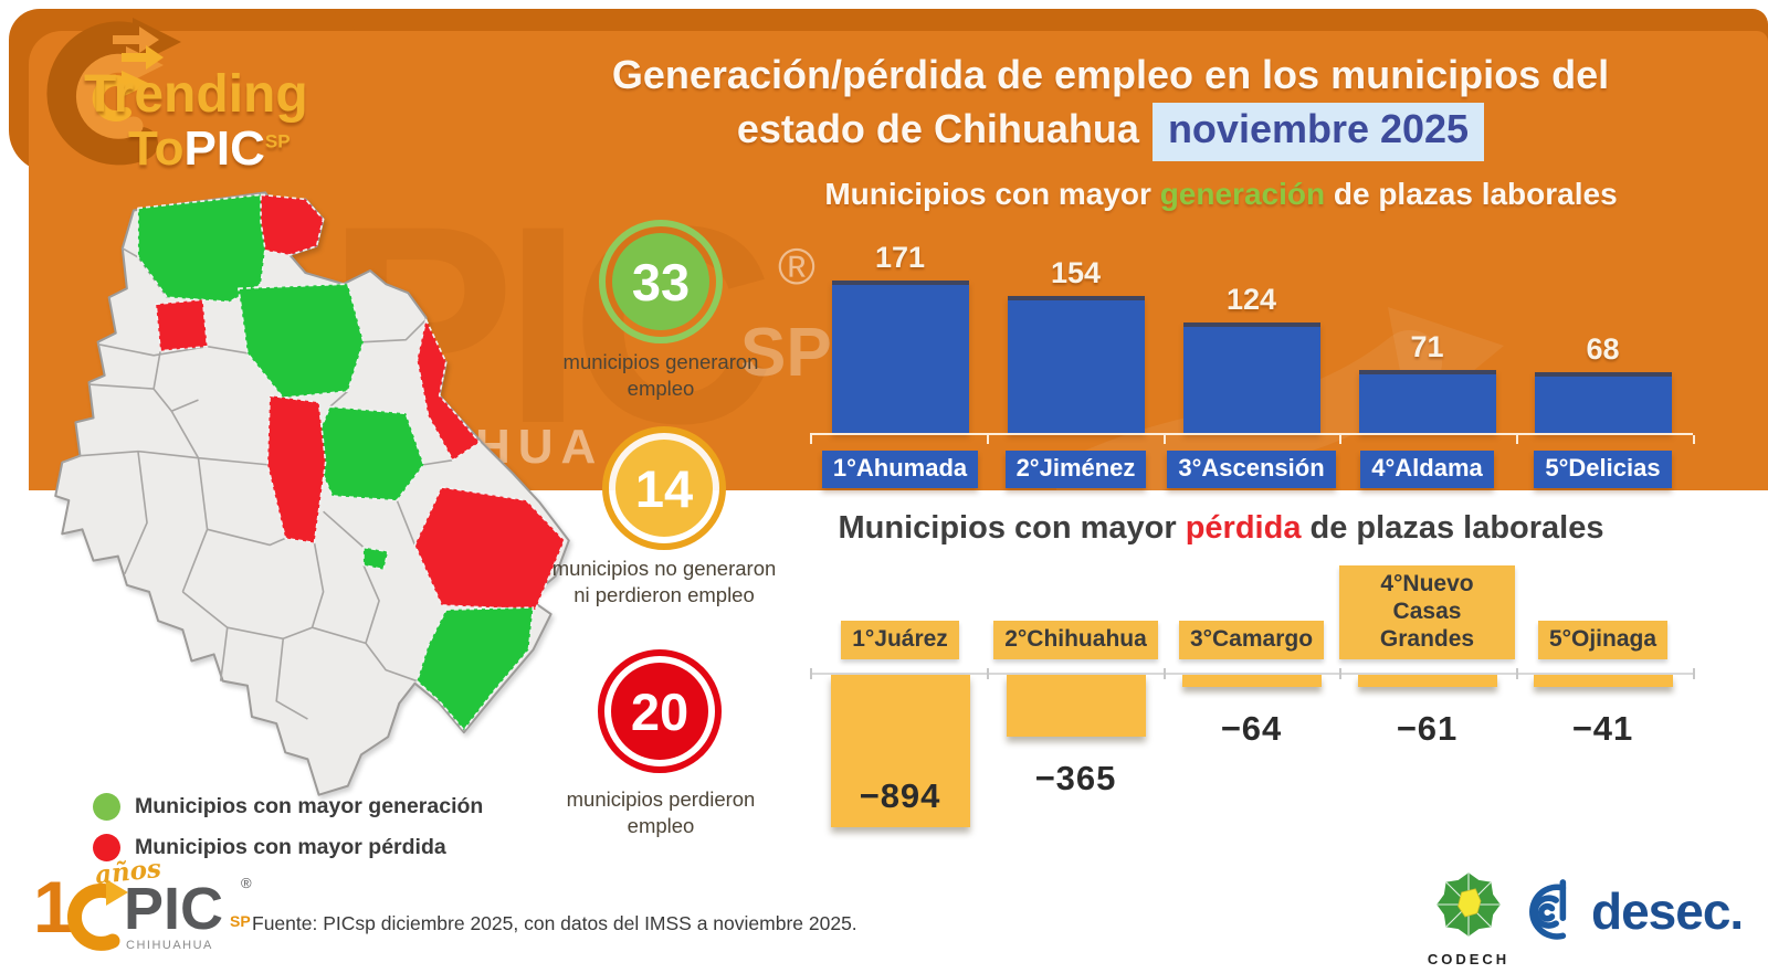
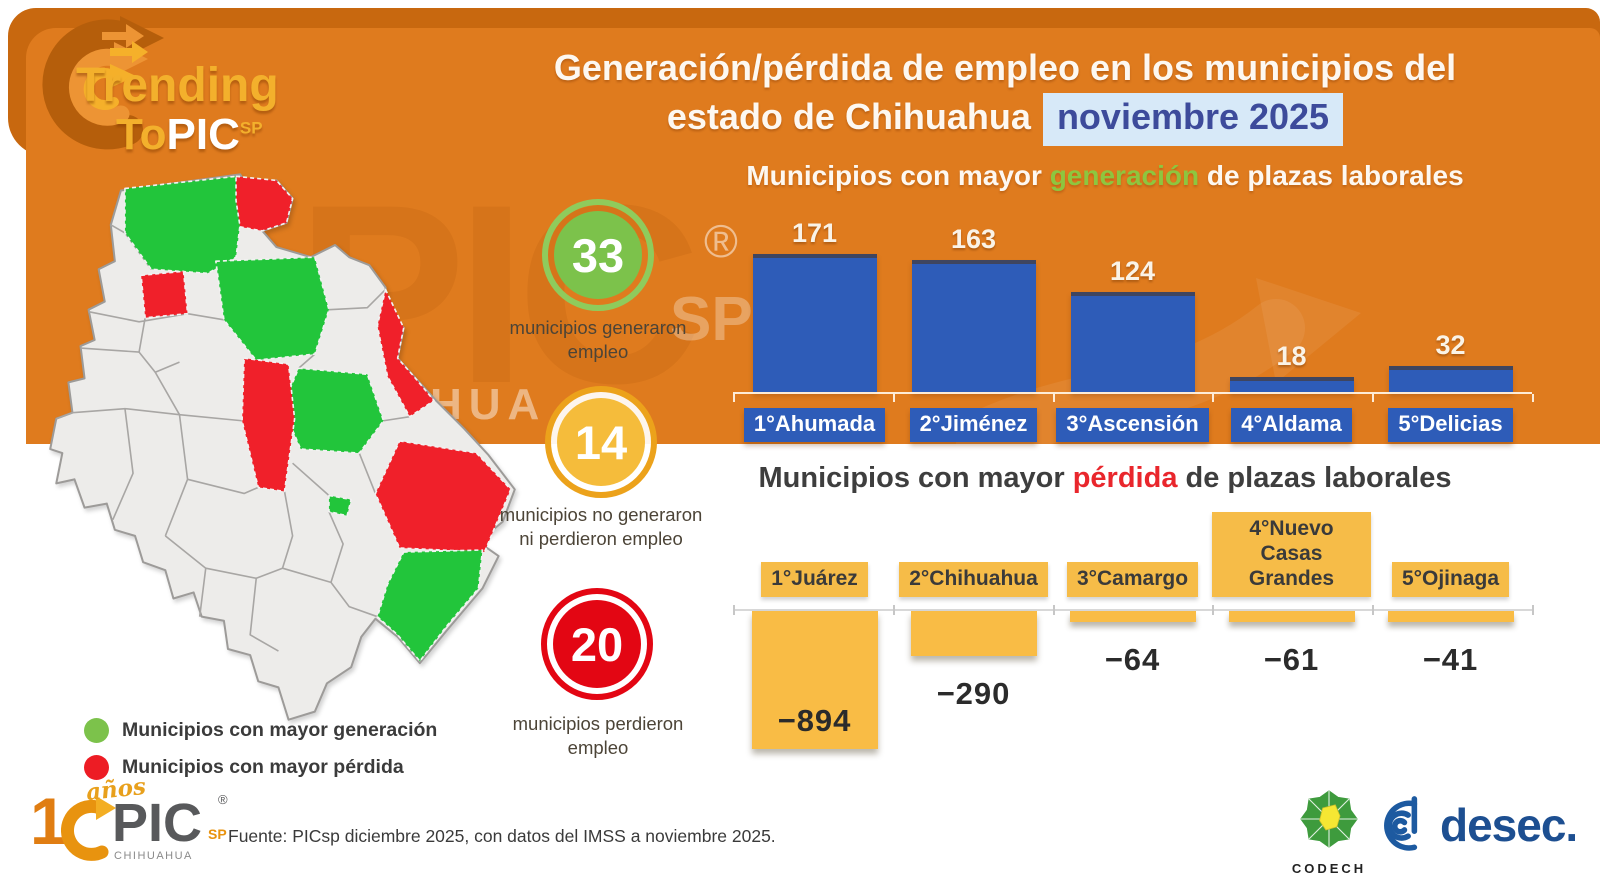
Municipios con mayor generación de plazas laborales/2°Jiménez: 154 -> 163
Municipios con mayor generación de plazas laborales/4°Aldama: 71 -> 18
Municipios con mayor generación de plazas laborales/5°Delicias: 68 -> 32
Municipios con mayor pérdida de plazas laborales/2°Chihuahua: −365 -> −290
